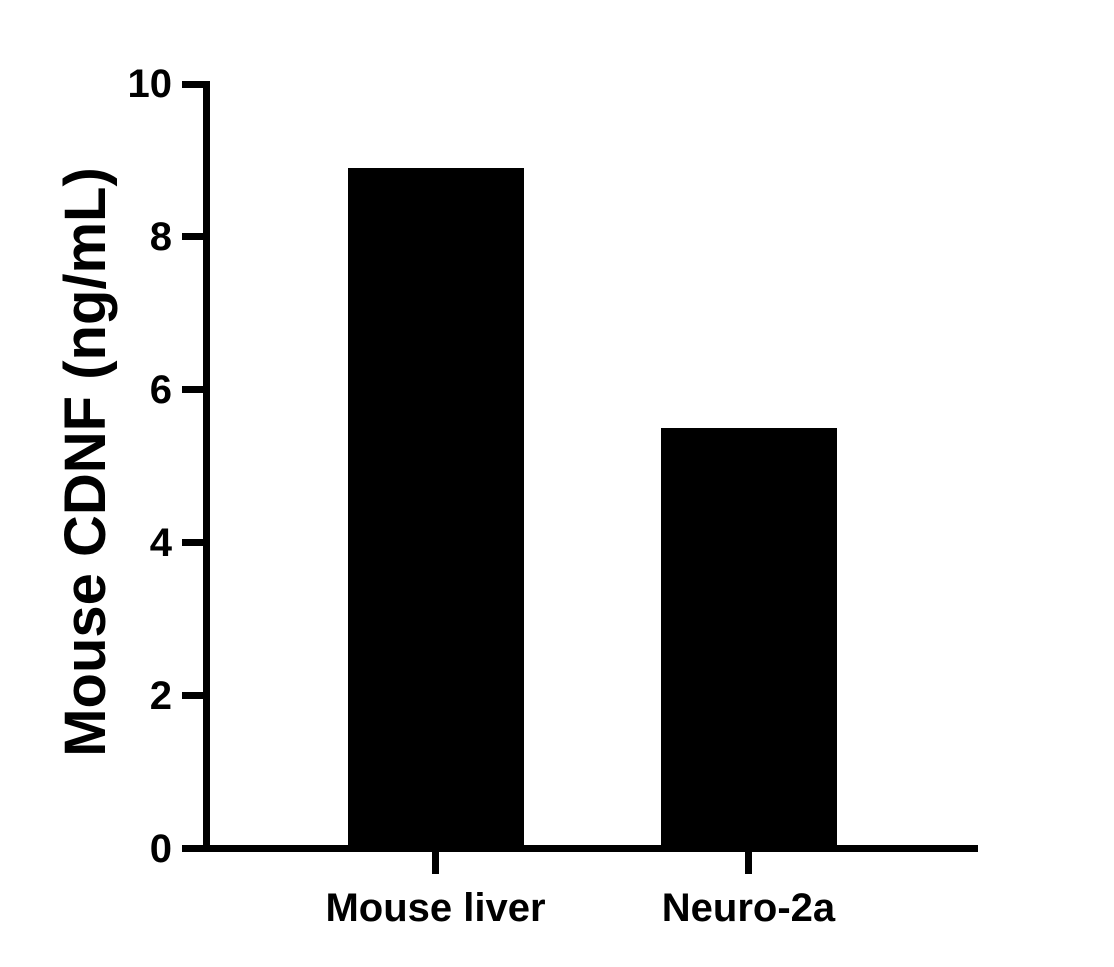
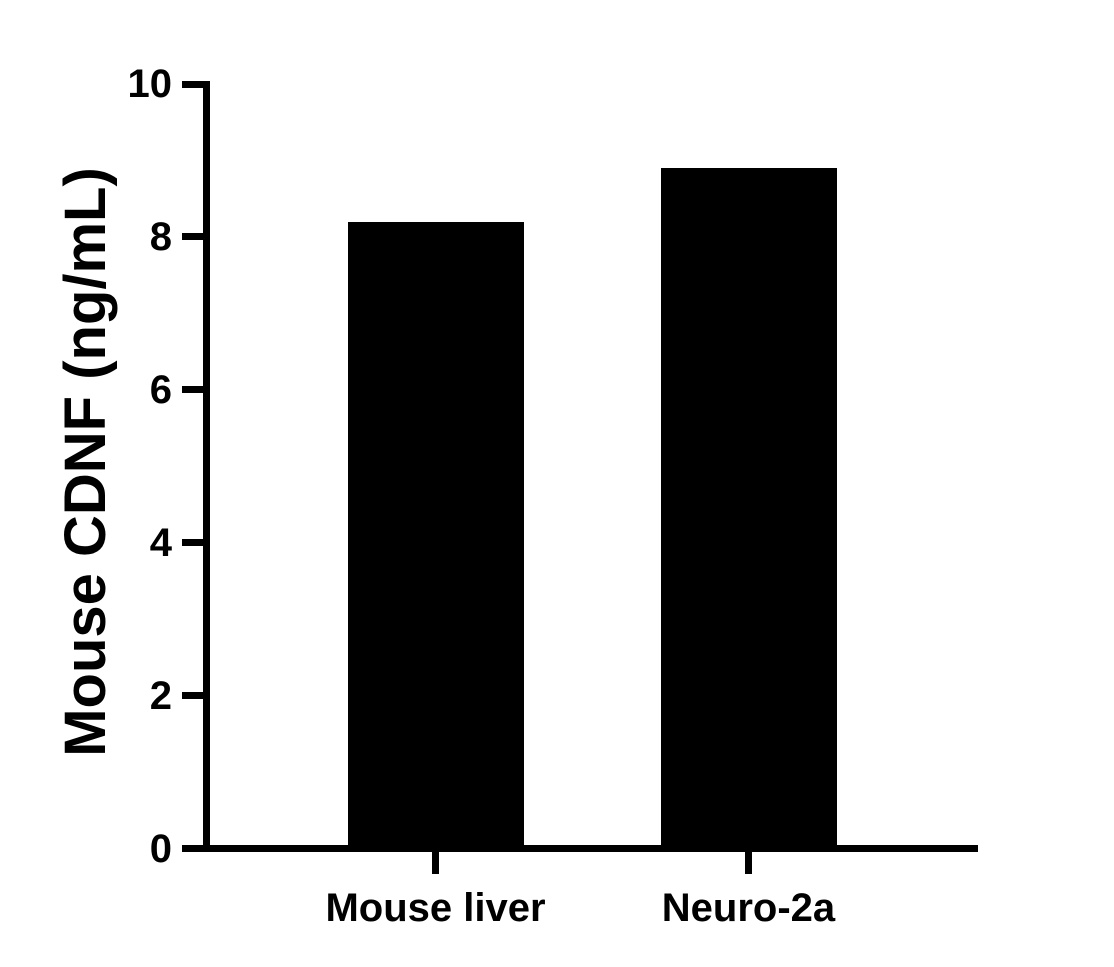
Mouse liver: 8.9 -> 8.2
Neuro-2a: 5.5 -> 8.9
